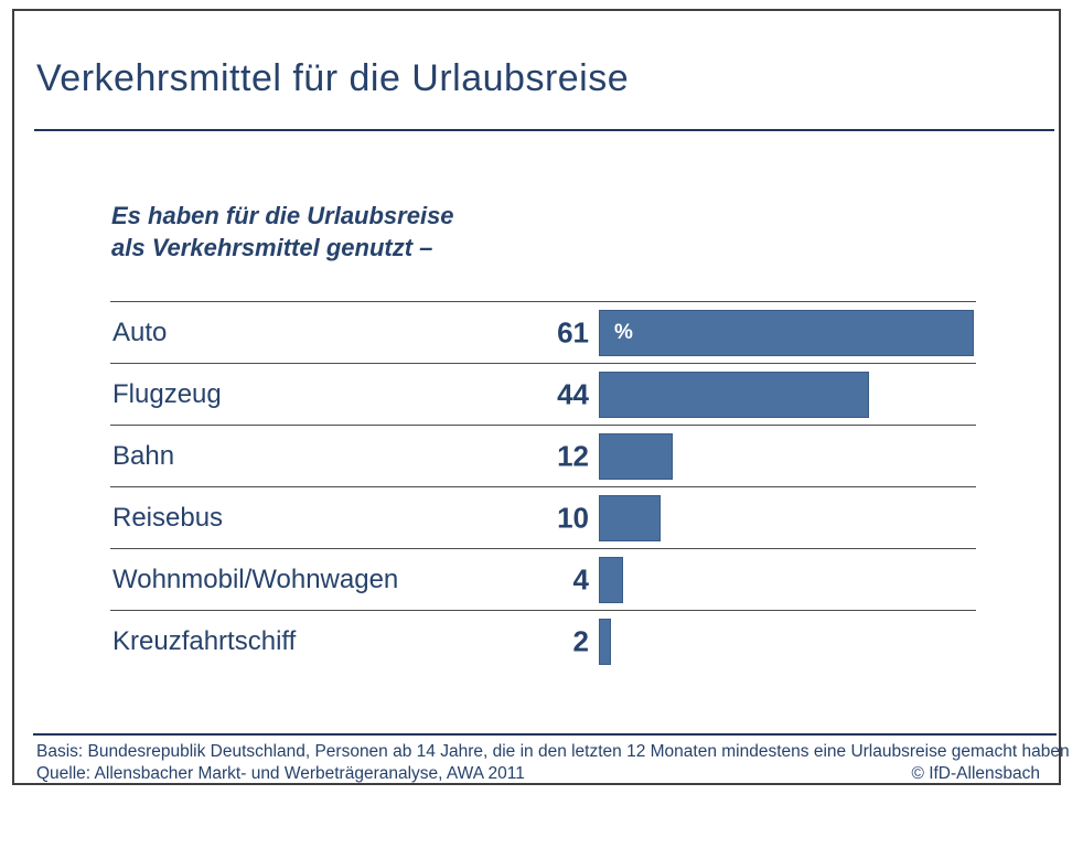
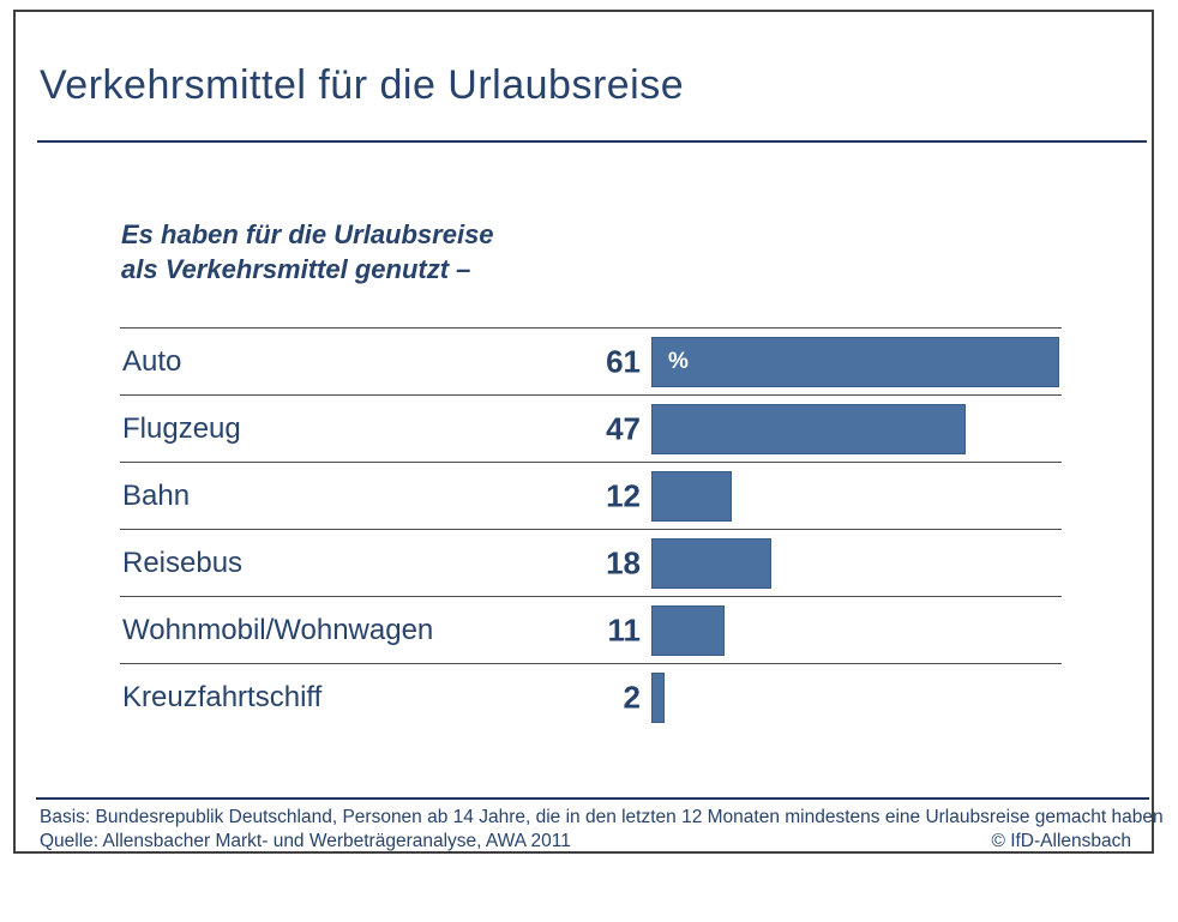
Flugzeug: 44 -> 47
Reisebus: 10 -> 18
Wohnmobil/Wohnwagen: 4 -> 11
